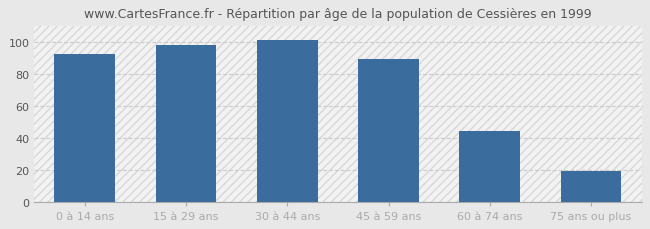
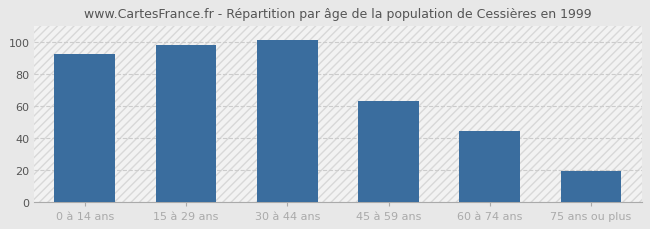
45 à 59 ans: 89 -> 63
